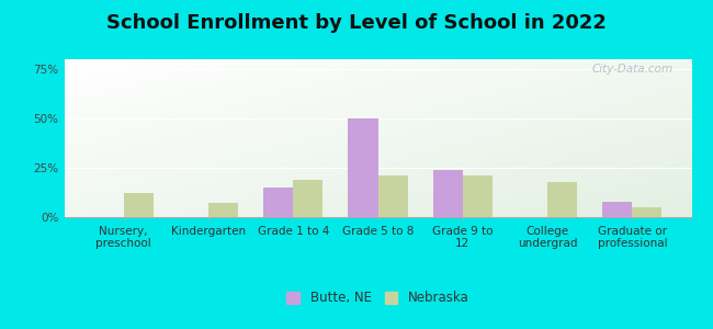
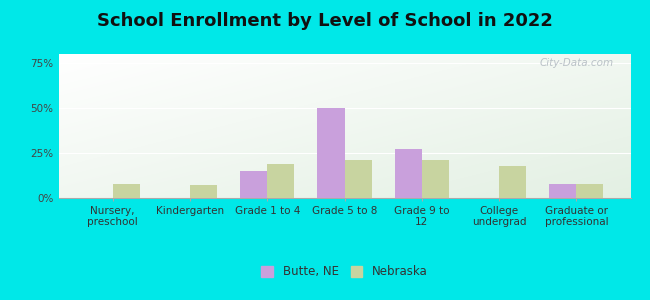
Nebraska/Nursery, preschool: 12% -> 8%
Butte, NE/Grade 9 to 12: 24% -> 27%
Nebraska/Graduate or professional: 5% -> 8%
